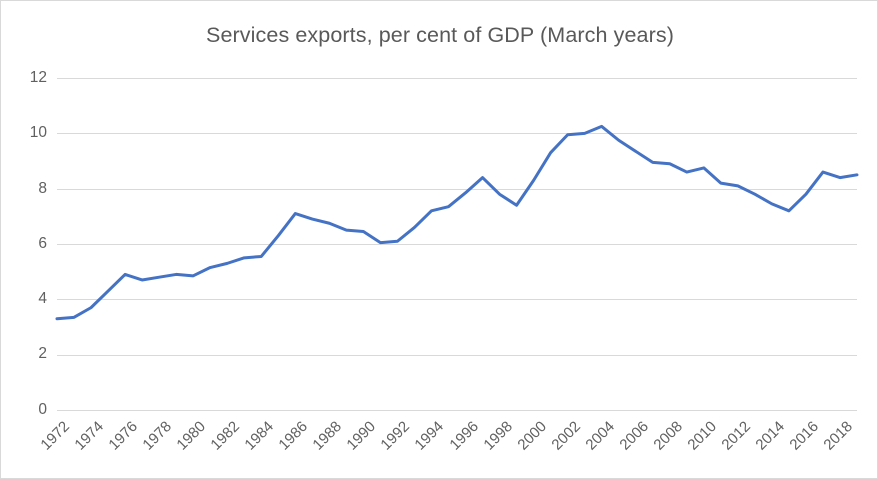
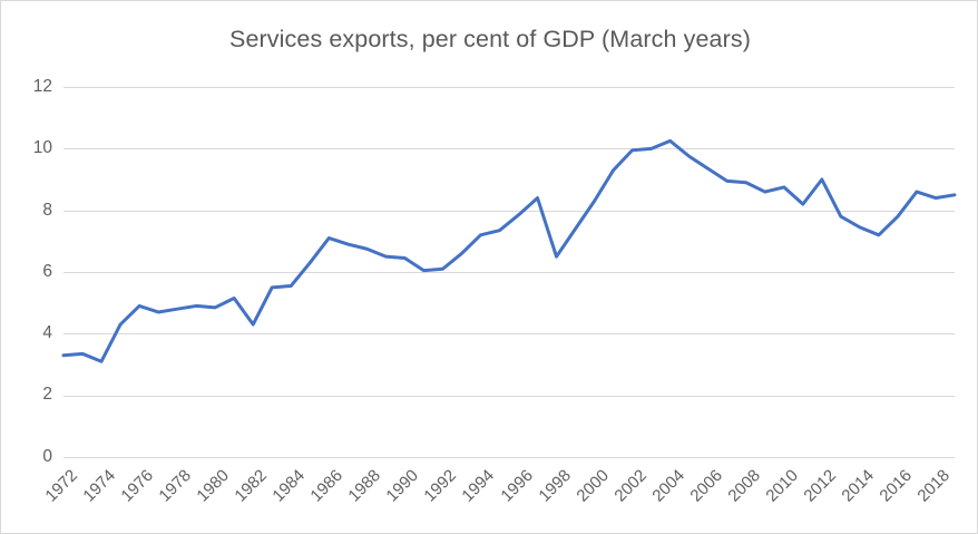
1974: 3.7 -> 3.1
1982: 5.3 -> 4.3
1998: 7.8 -> 6.5
2012: 8.1 -> 9.0
